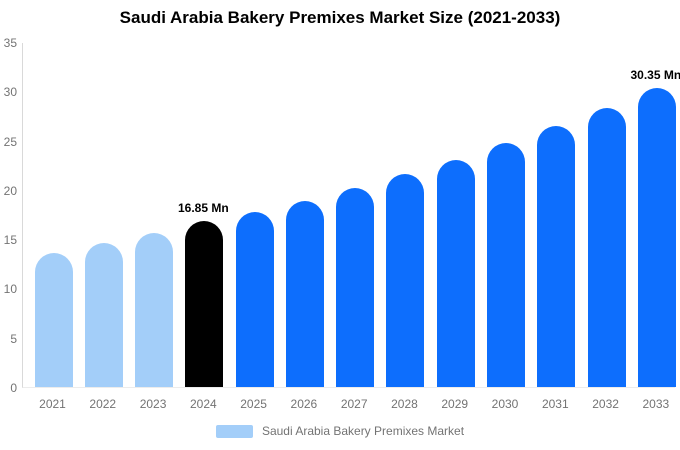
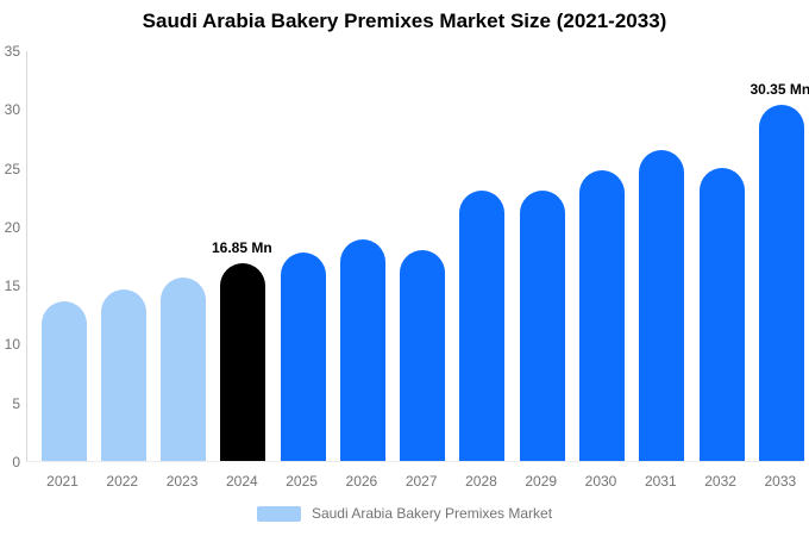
2027: 20 -> 18
2028: 22 -> 23
2032: 28 -> 25
